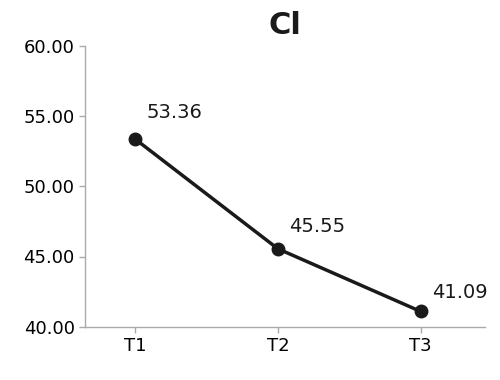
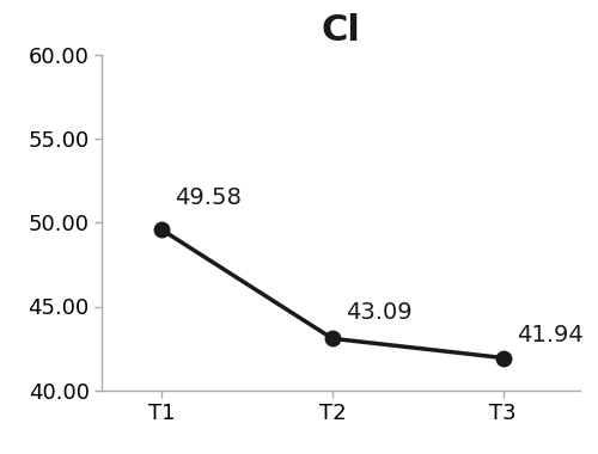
T1: 53.36 -> 49.58
T2: 45.55 -> 43.09
T3: 41.09 -> 41.94
